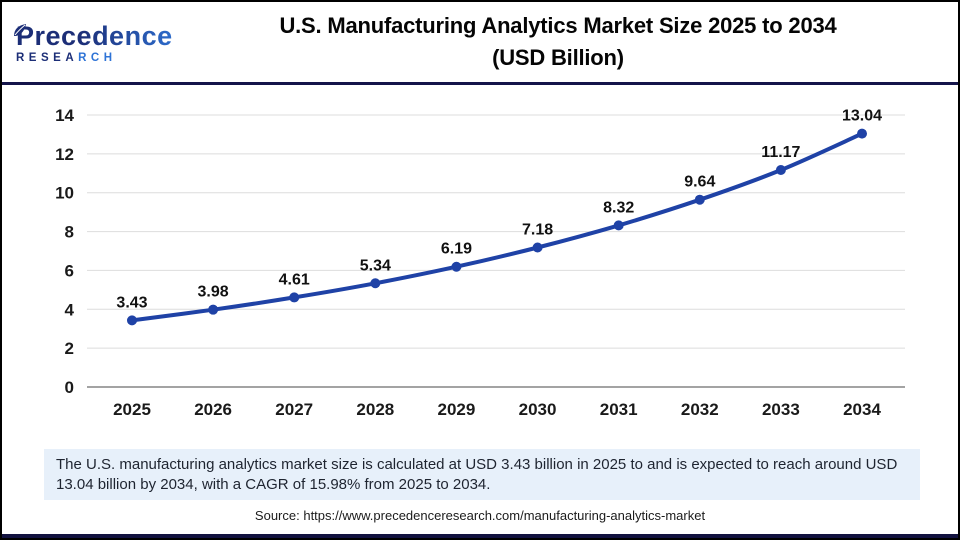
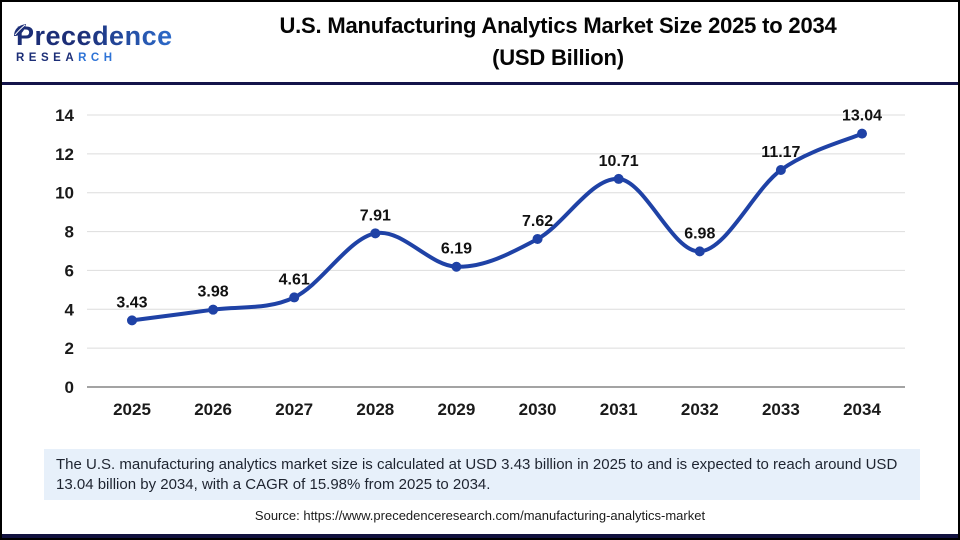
2028: 5.34 -> 7.91
2030: 7.18 -> 7.62
2031: 8.32 -> 10.71
2032: 9.64 -> 6.98
